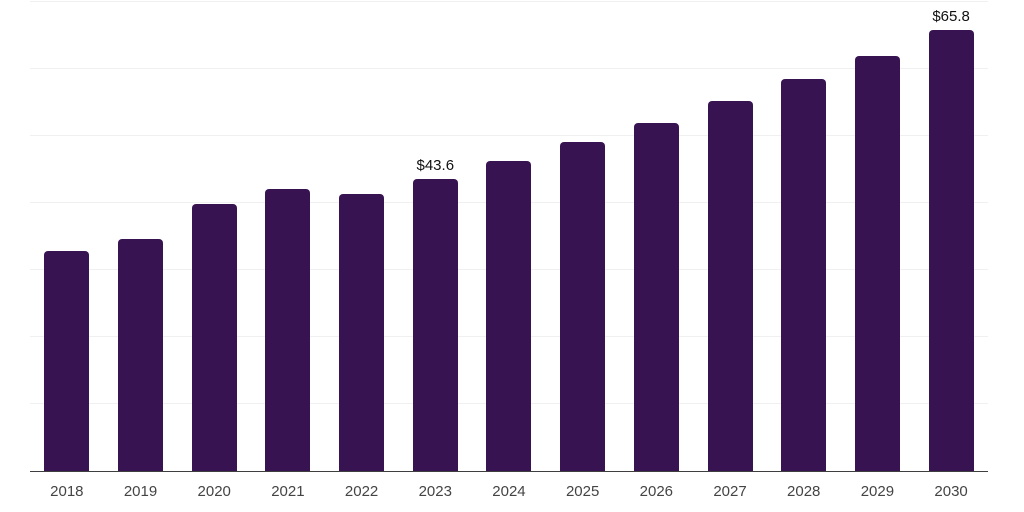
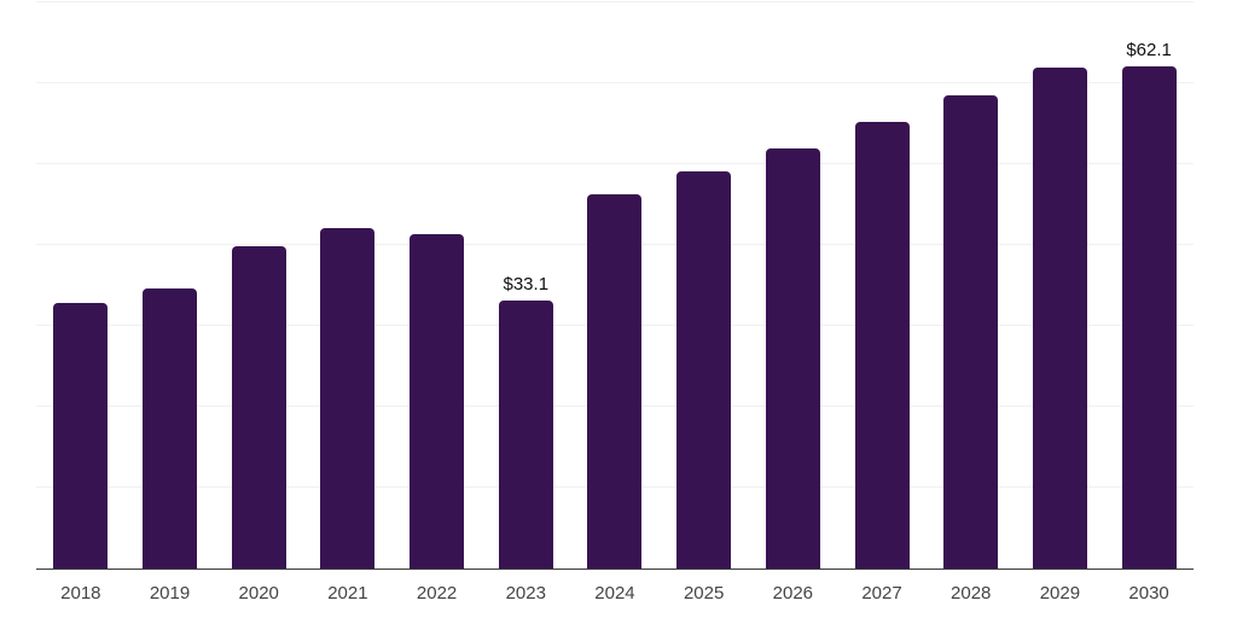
2023: $43.6 -> $33.1
2030: $65.8 -> $62.1
